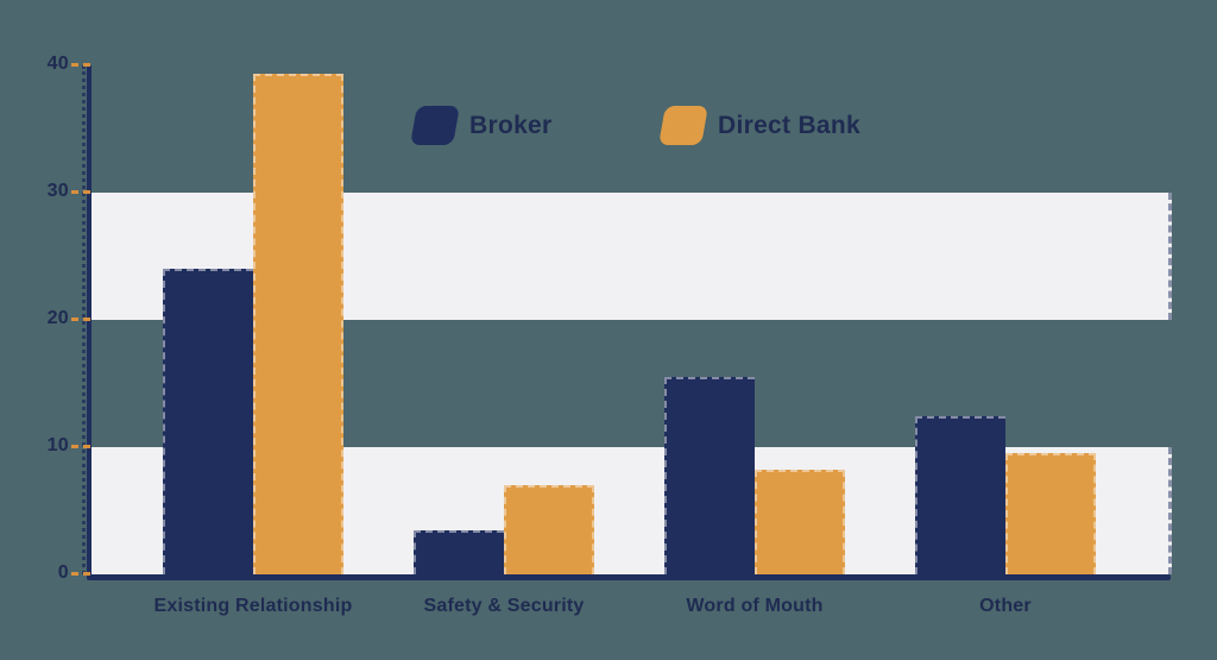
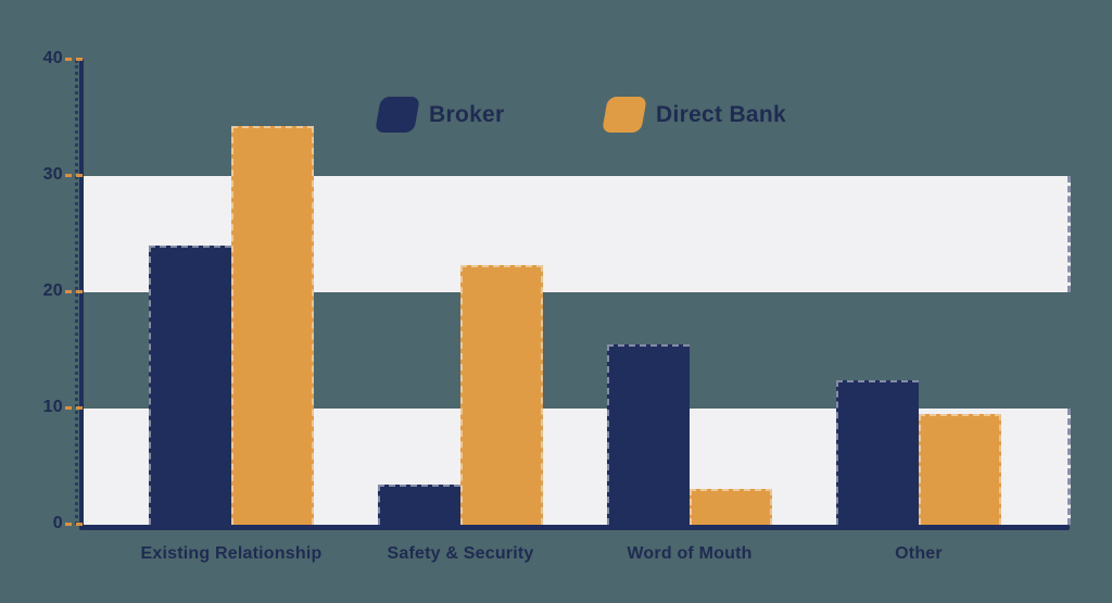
Direct Bank/Existing Relationship: 39.3 -> 34.3
Direct Bank/Safety & Security: 7.0 -> 22.3
Direct Bank/Word of Mouth: 8.2 -> 3.1
